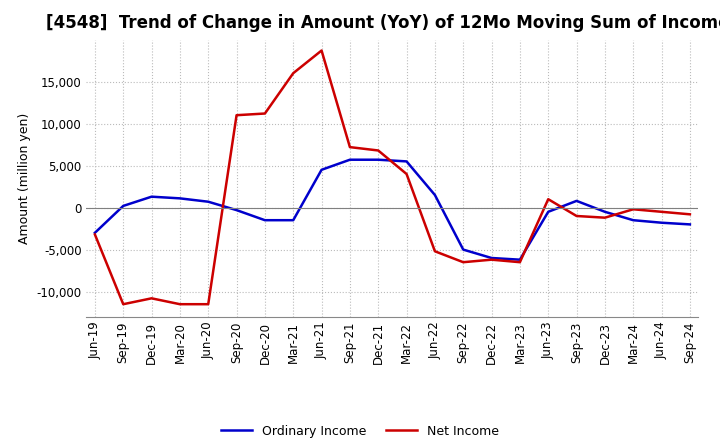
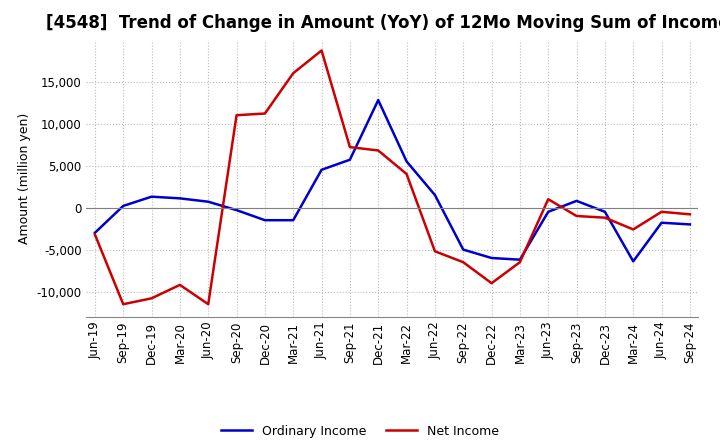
Net Income/Mar-20: -11,500 -> -9,200
Ordinary Income/Dec-21: 5,700 -> 12,800
Net Income/Dec-22: -6,200 -> -9,000
Ordinary Income/Mar-24: -1,500 -> -6,400
Net Income/Mar-24: -200 -> -2,600
